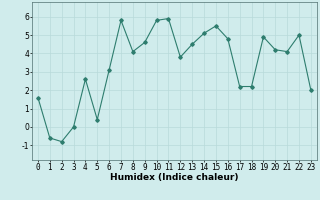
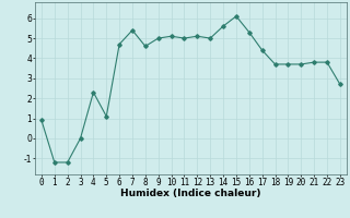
0: 1.6 -> 0.9
1: -0.6 -> -1.2
2: -0.8 -> -1.2
4: 2.6 -> 2.3
5: 0.4 -> 1.1
6: 3.1 -> 4.7
7: 5.8 -> 5.4
8: 4.1 -> 4.6
9: 4.6 -> 5.0
10: 5.8 -> 5.1
11: 5.9 -> 5.0
12: 3.8 -> 5.1
13: 4.5 -> 5.0
14: 5.1 -> 5.6
15: 5.5 -> 6.1
16: 4.8 -> 5.3
17: 2.2 -> 4.4
18: 2.2 -> 3.7
19: 4.9 -> 3.7
20: 4.2 -> 3.7
21: 4.1 -> 3.8
22: 5.0 -> 3.8
23: 2.0 -> 2.7
